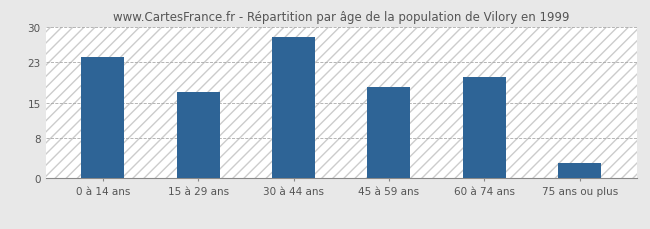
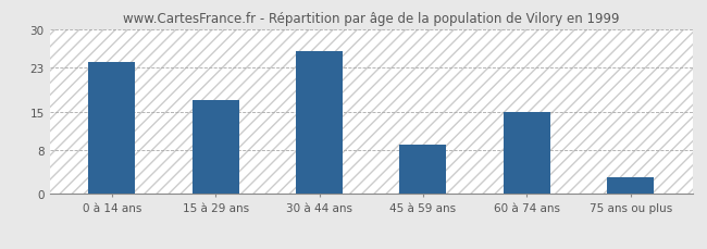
30 à 44 ans: 28 -> 26
45 à 59 ans: 18 -> 9
60 à 74 ans: 20 -> 15
